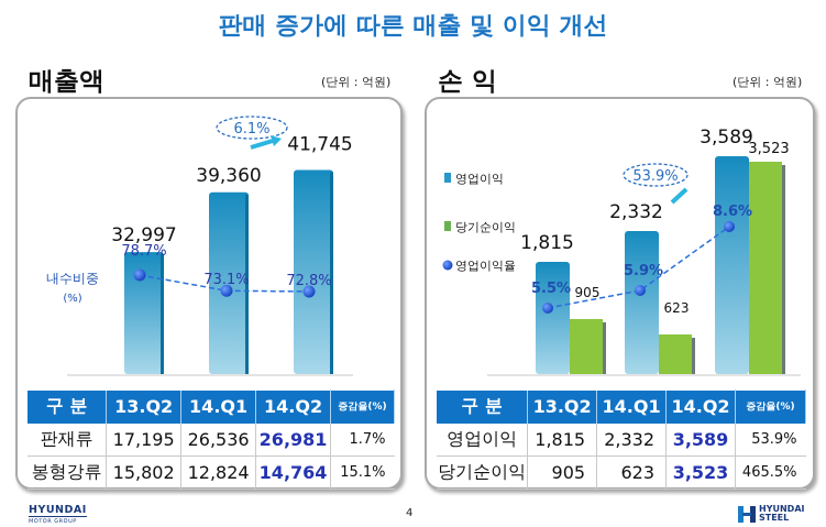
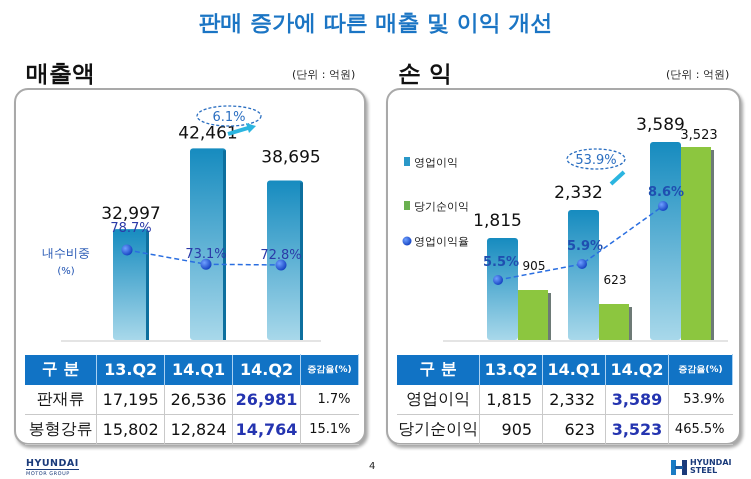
매출액/14.Q1: 39,360 -> 42,461
매출액/14.Q2: 41,745 -> 38,695
